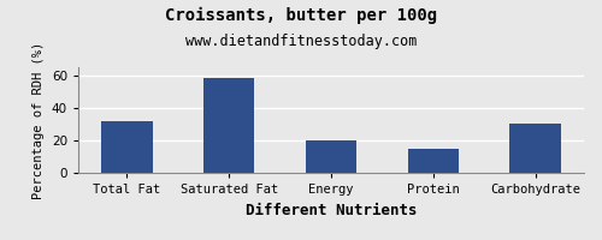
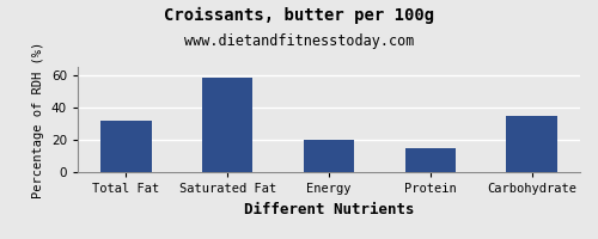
Carbohydrate: 30 -> 35
